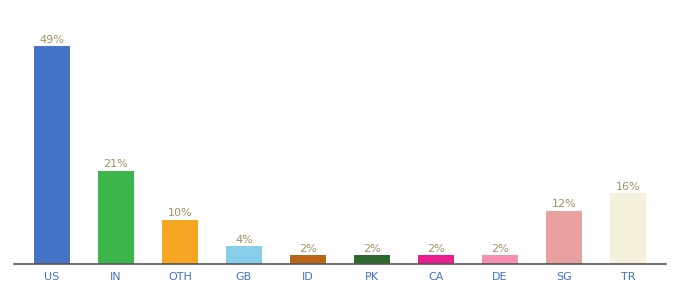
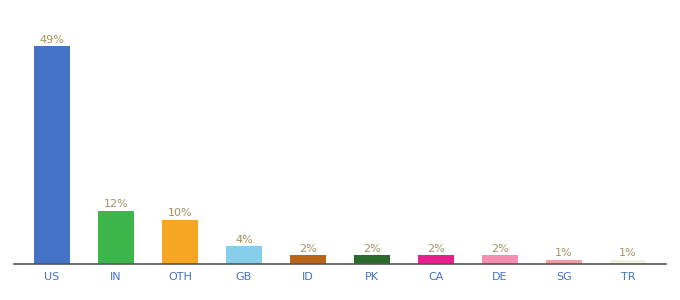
IN: 21% -> 12%
SG: 12% -> 1%
TR: 16% -> 1%
